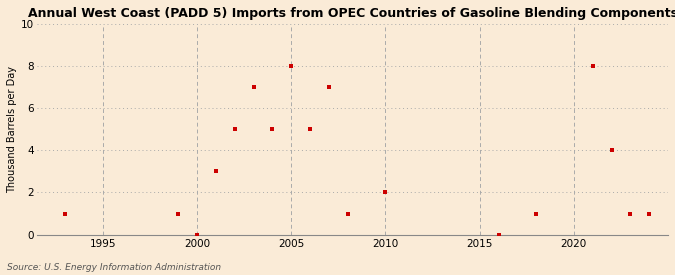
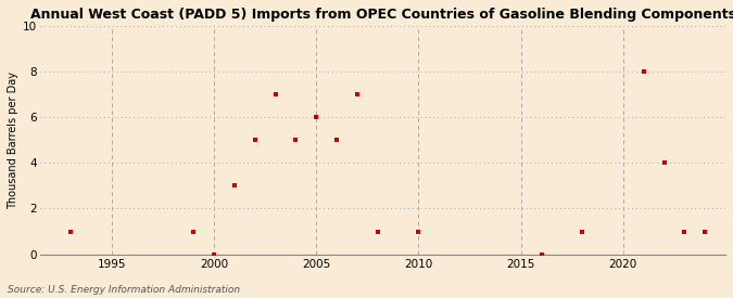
2005: 8 -> 6
2010: 2 -> 1
